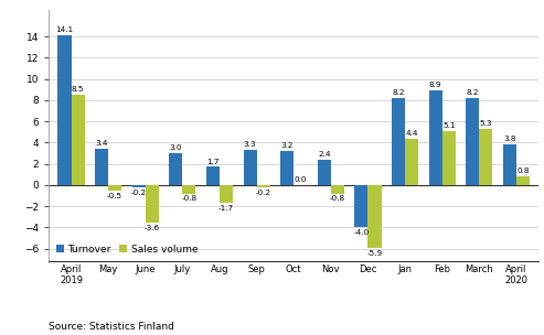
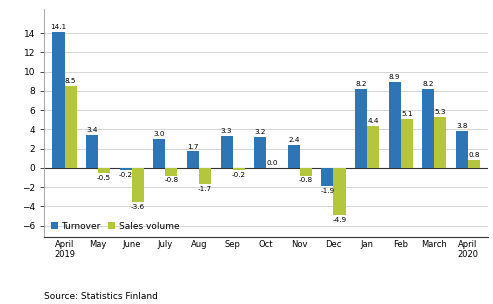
Turnover/Dec: -4.0 -> -1.9
Sales volume/Dec: -5.9 -> -4.9
